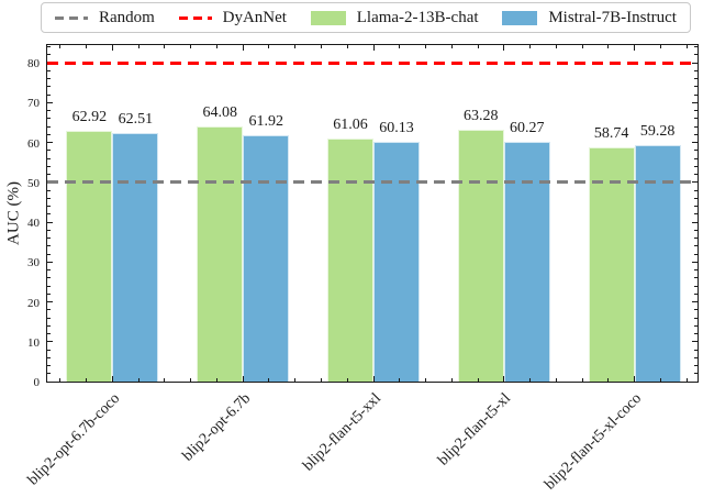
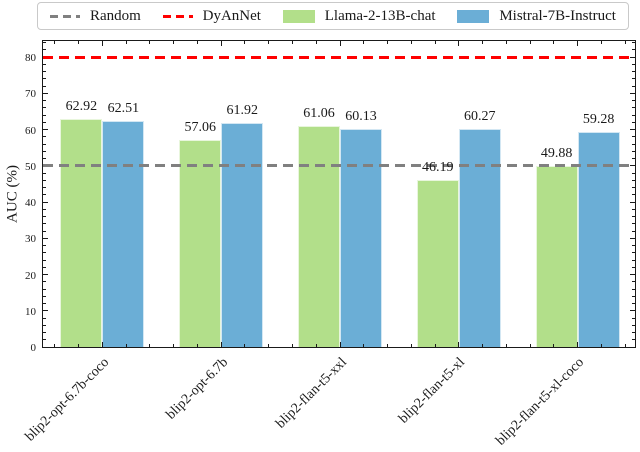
Llama-2-13B-chat/blip2-opt-6.7b: 64.08 -> 57.06
Llama-2-13B-chat/blip2-flan-t5-xl: 63.28 -> 46.19
Llama-2-13B-chat/blip2-flan-t5-xl-coco: 58.74 -> 49.88
